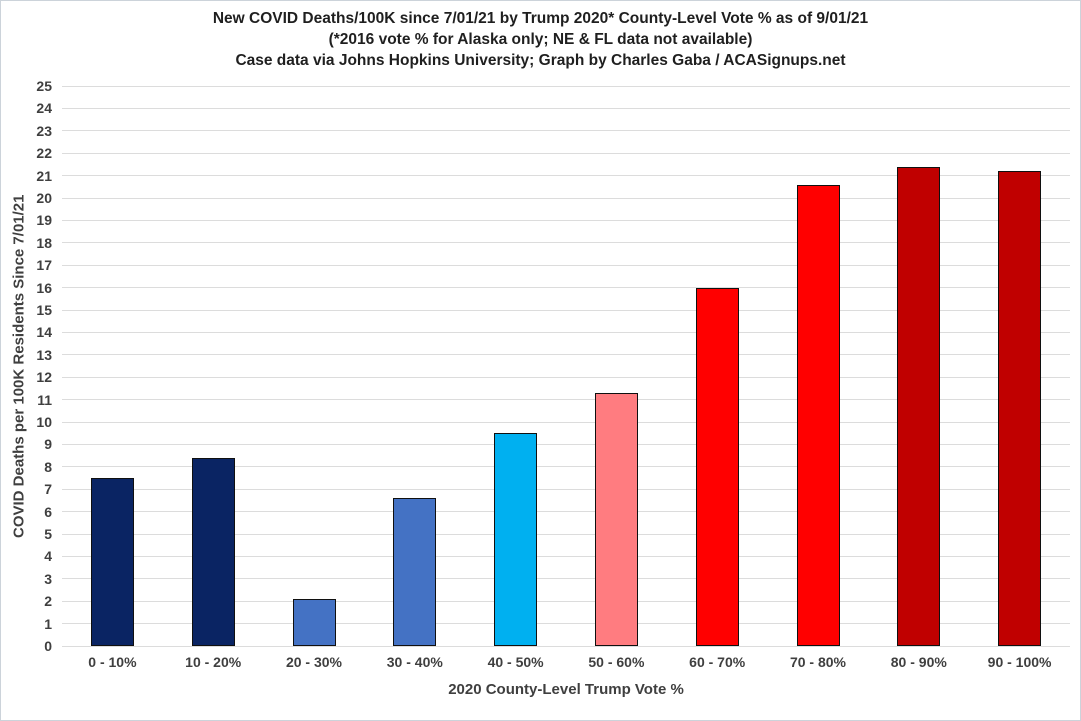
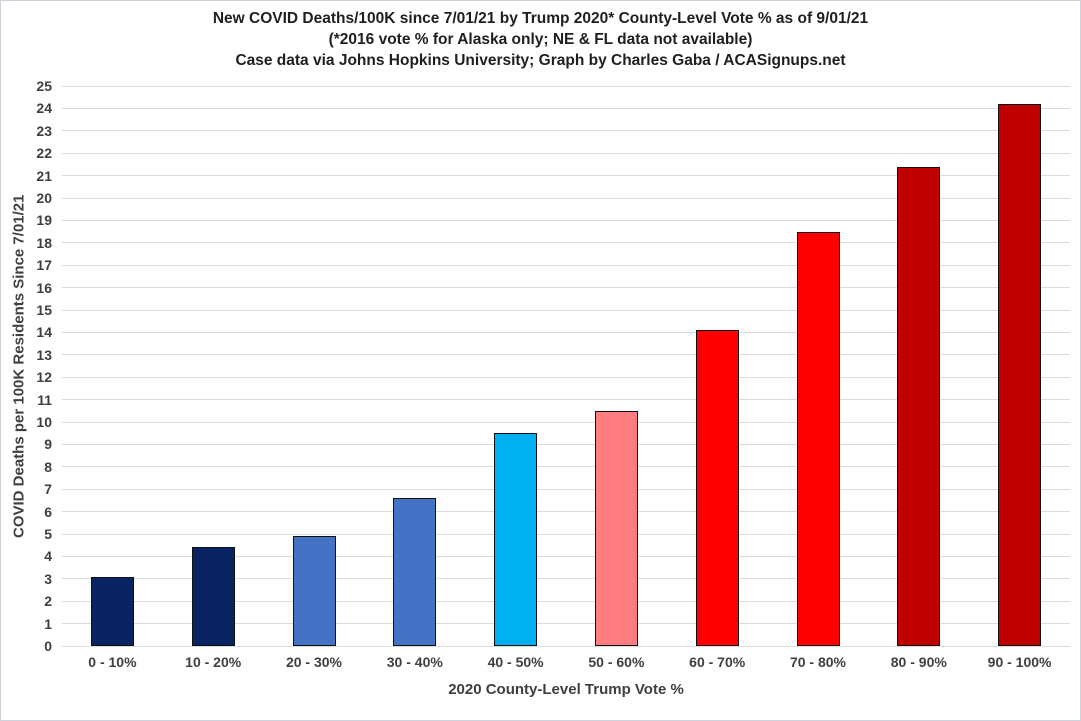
0 - 10%: 7.5 -> 3.1
10 - 20%: 8.4 -> 4.4
20 - 30%: 2.1 -> 4.9
50 - 60%: 11.3 -> 10.5
60 - 70%: 16.0 -> 14.1
70 - 80%: 20.6 -> 18.5
90 - 100%: 21.2 -> 24.2
